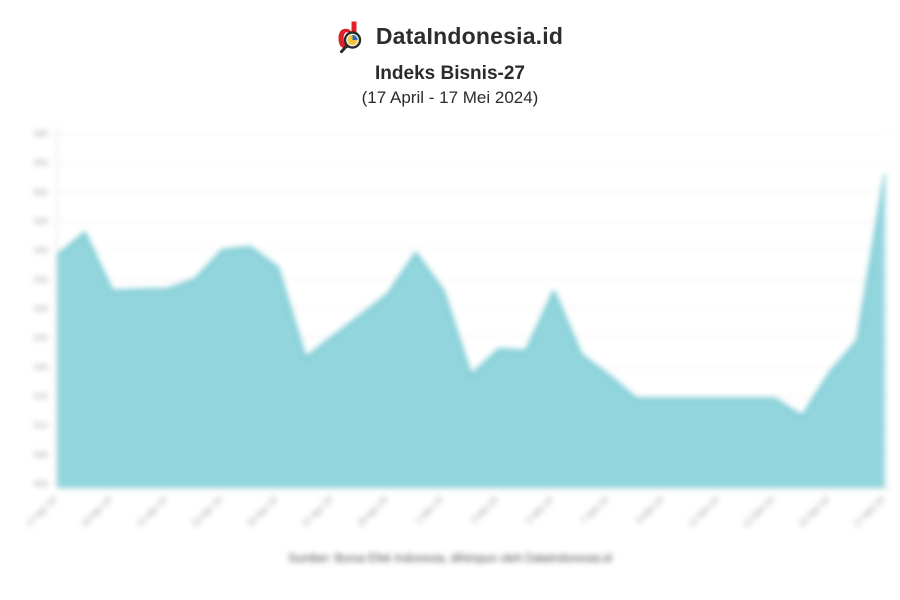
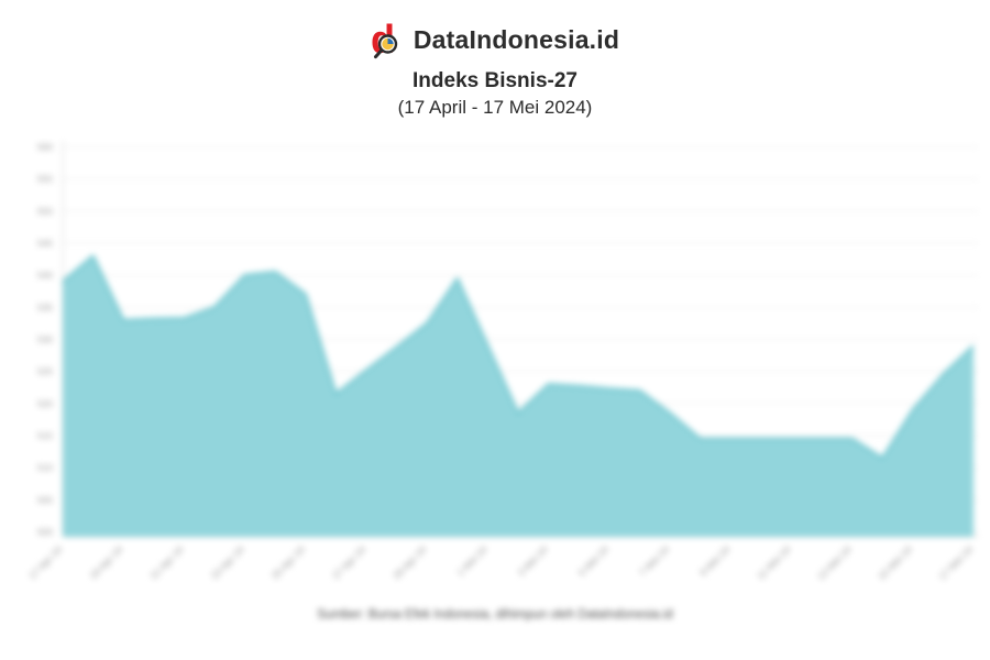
1 Mei 24: 533 -> 529
5 Mei 24: 533 -> 522
17 Mei 24: 553 -> 529
